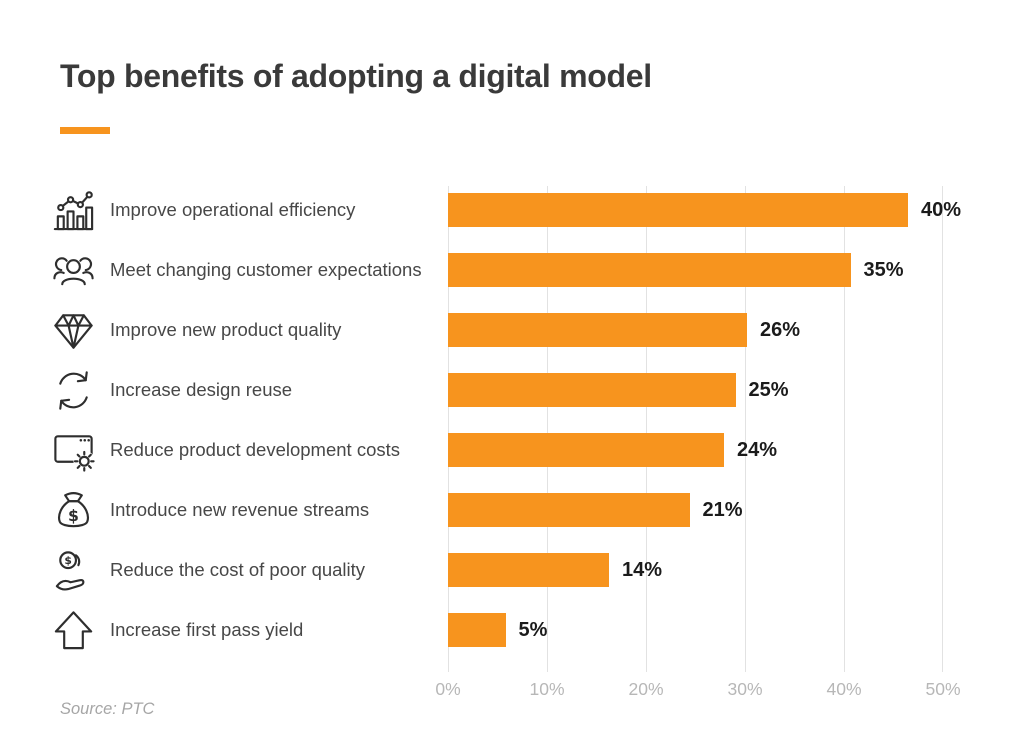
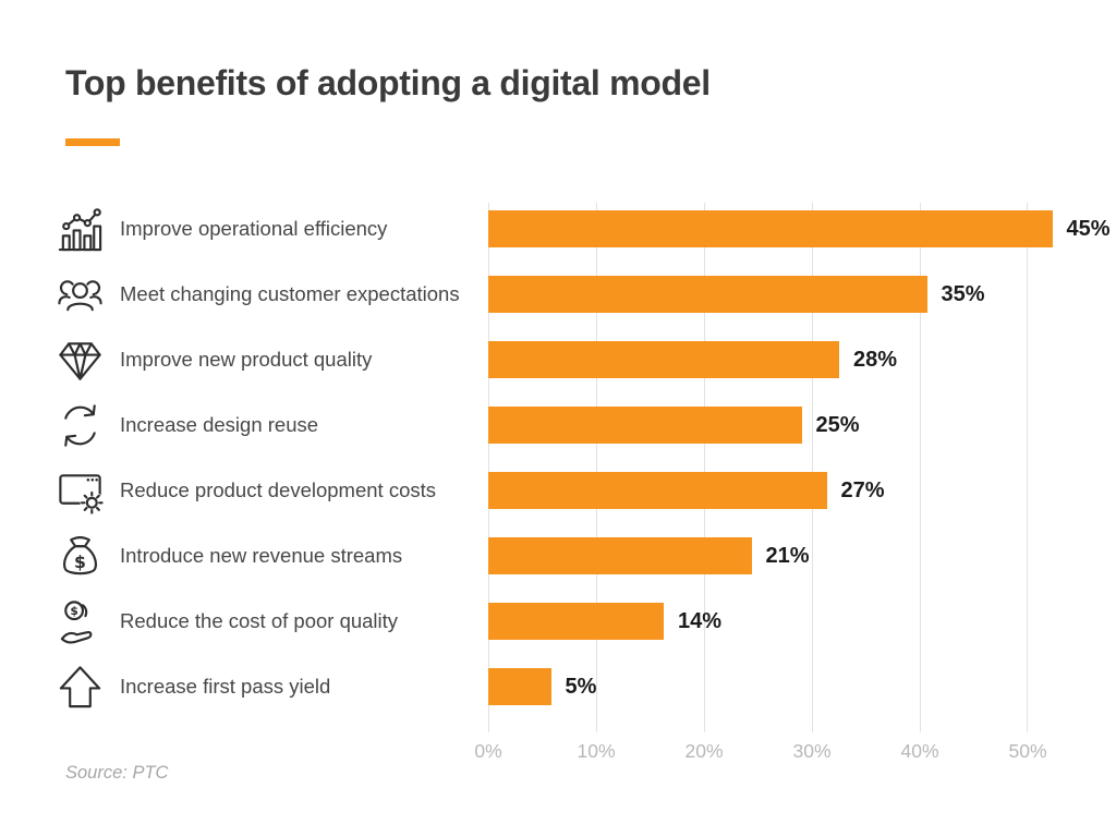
Improve operational efficiency: 40% -> 45%
Improve new product quality: 26% -> 28%
Reduce product development costs: 24% -> 27%
